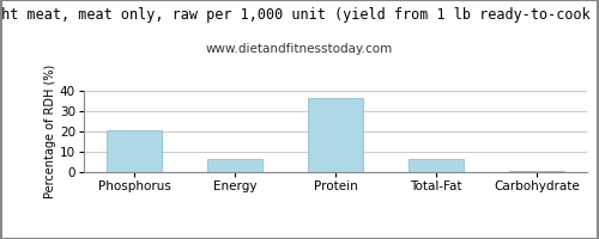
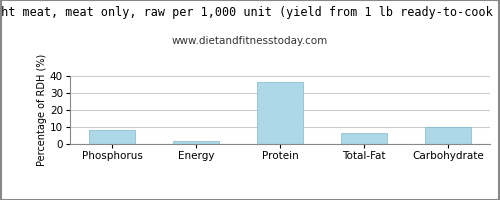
Phosphorus: 21 -> 8
Energy: 6 -> 2
Carbohydrate: 0 -> 10
